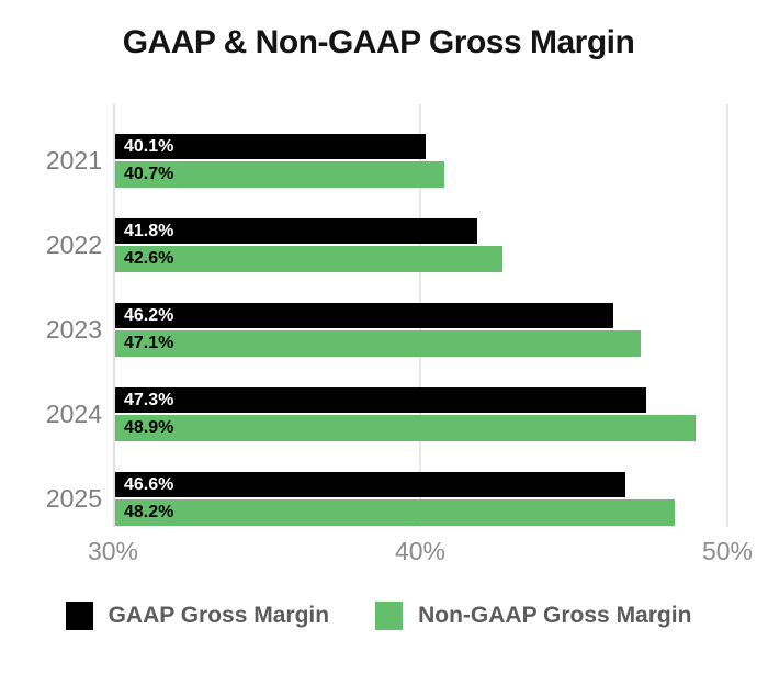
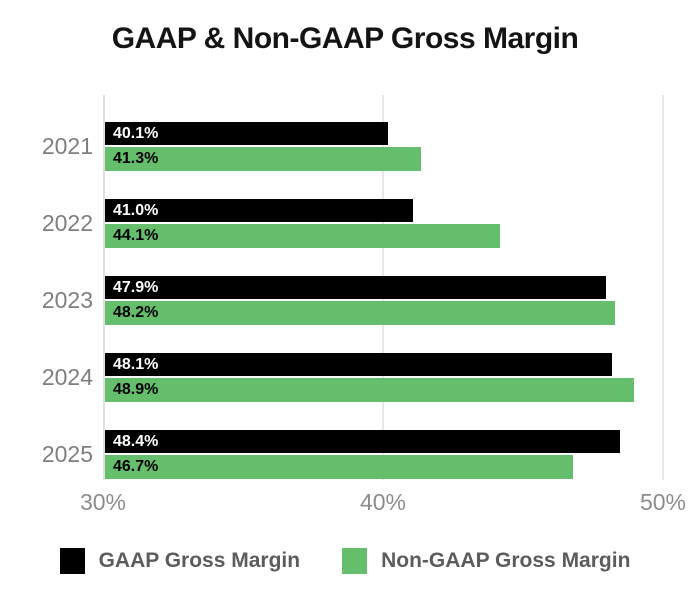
Non-GAAP Gross Margin/2021: 40.7% -> 41.3%
GAAP Gross Margin/2022: 41.8% -> 41.0%
Non-GAAP Gross Margin/2022: 42.6% -> 44.1%
GAAP Gross Margin/2023: 46.2% -> 47.9%
Non-GAAP Gross Margin/2023: 47.1% -> 48.2%
GAAP Gross Margin/2024: 47.3% -> 48.1%
GAAP Gross Margin/2025: 46.6% -> 48.4%
Non-GAAP Gross Margin/2025: 48.2% -> 46.7%
